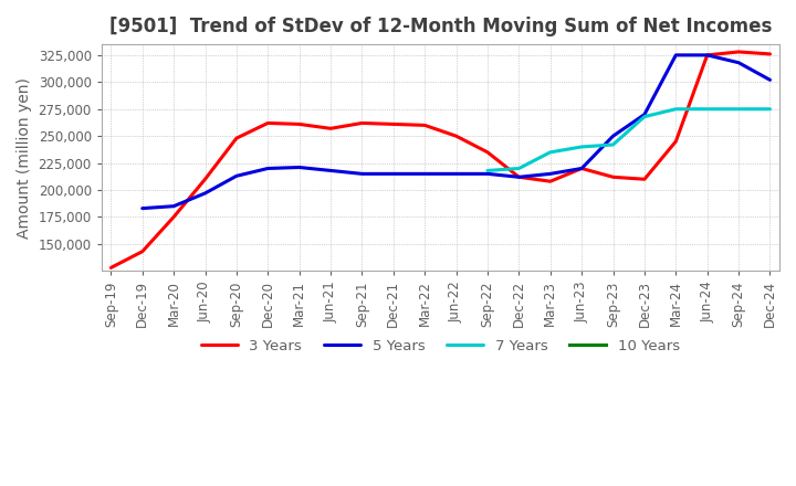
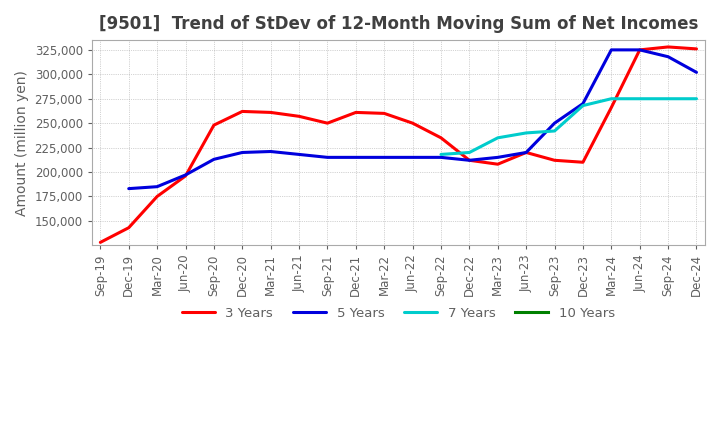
3 Years/Jun-20: 210,000 -> 196,000
3 Years/Sep-21: 262,000 -> 250,000
3 Years/Mar-24: 245,000 -> 266,000
